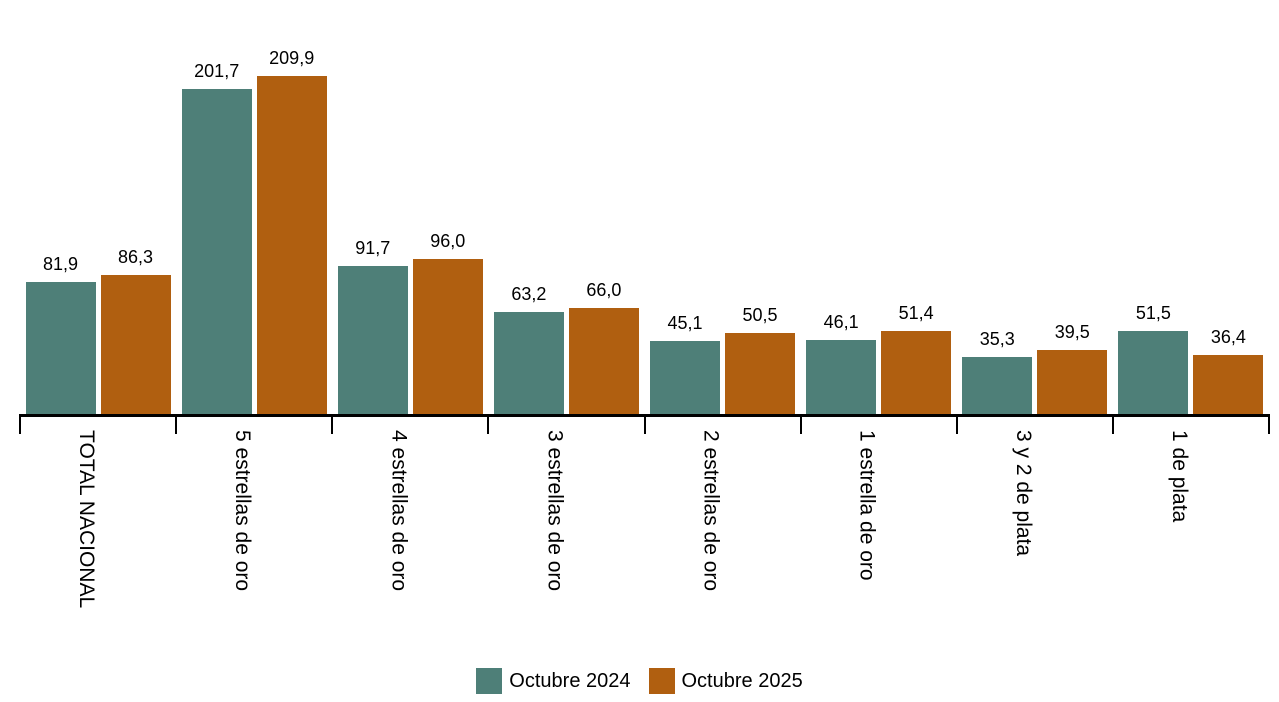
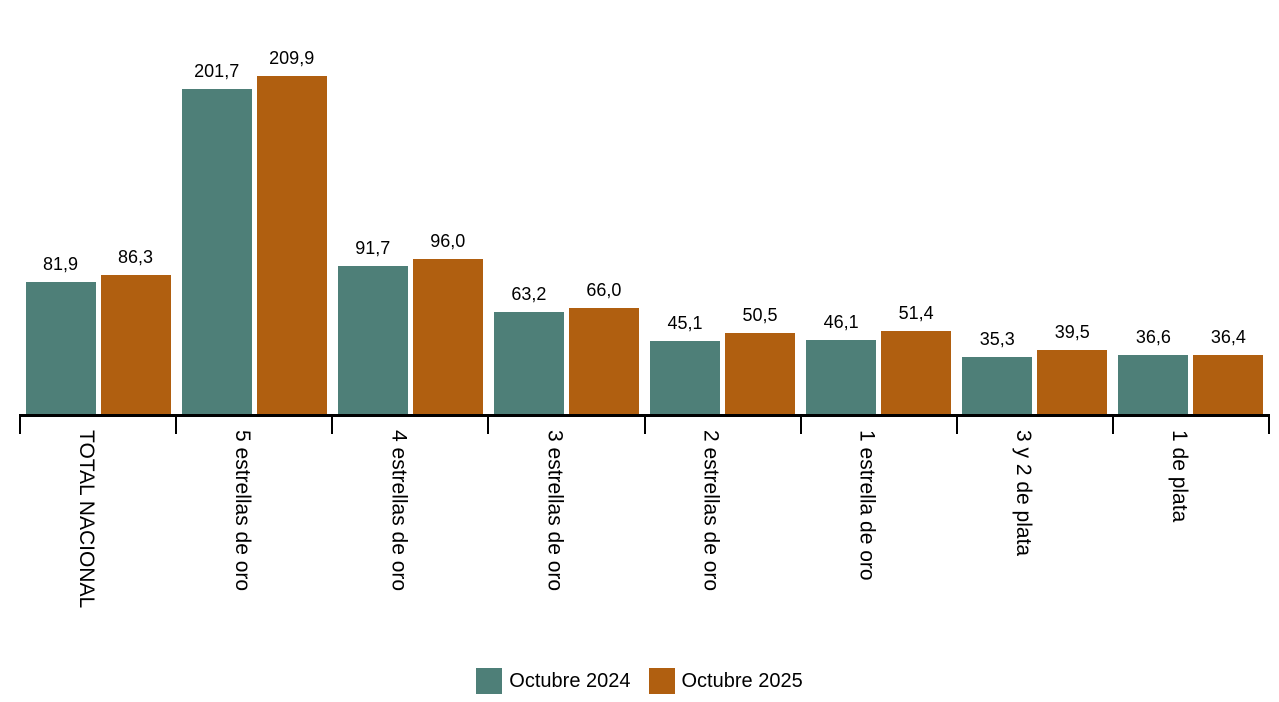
Octubre 2024/1 de plata: 51,5 -> 36,6
